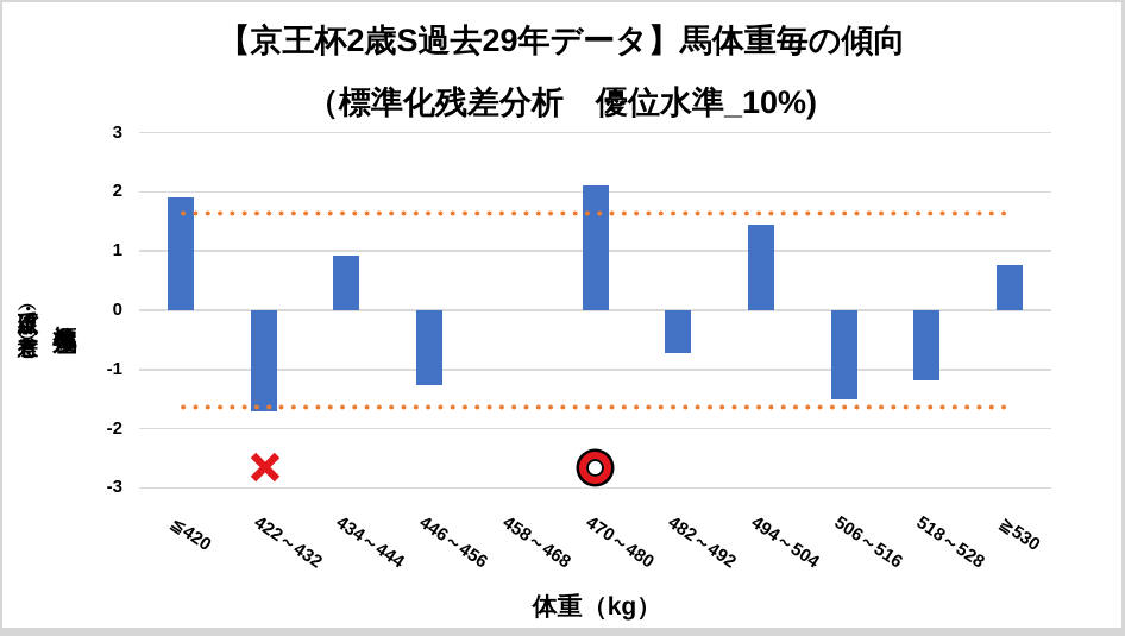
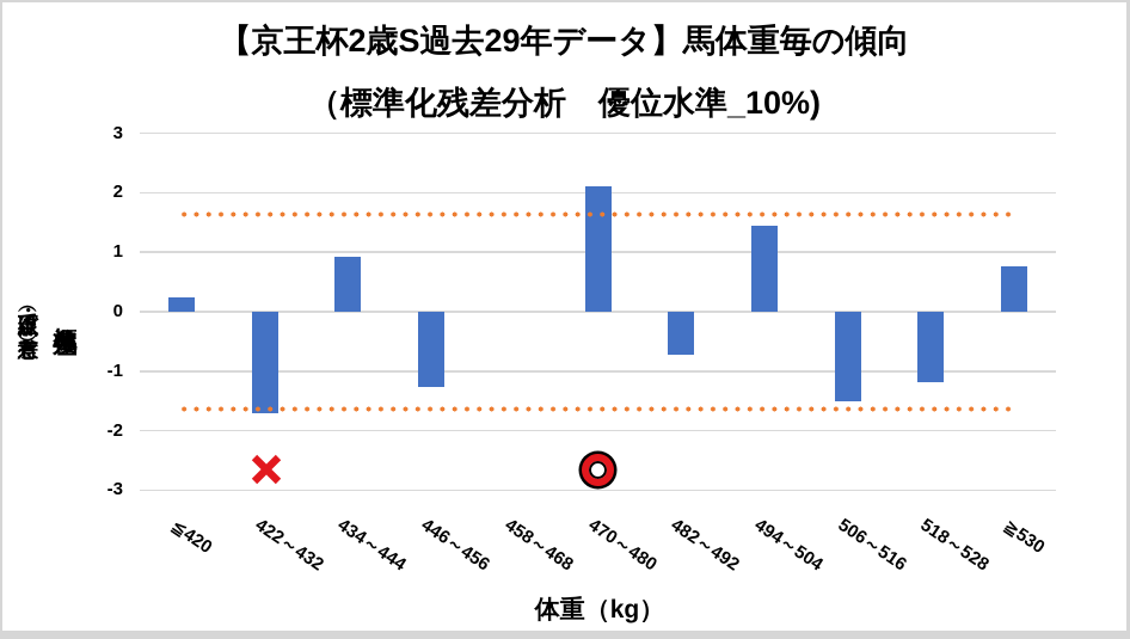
≦420: 1.9 -> 0.2
